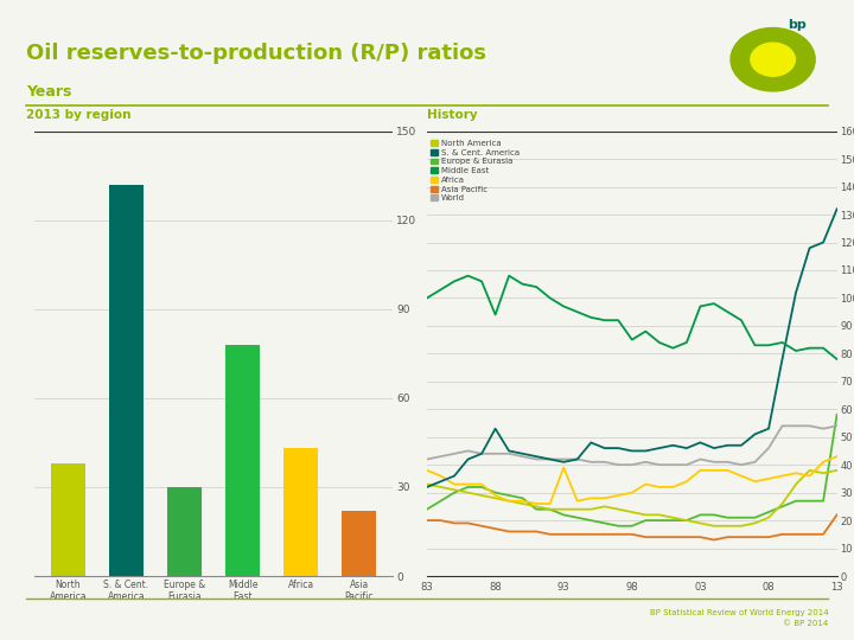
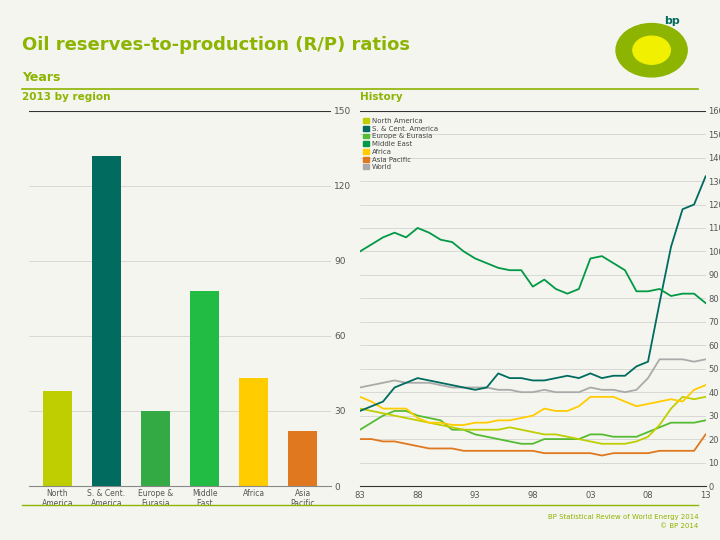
S. & Cent. America/88: 53 -> 46
Middle East/88: 94 -> 110
Africa/93: 39 -> 27
Europe & Eurasia/13: 58 -> 28
